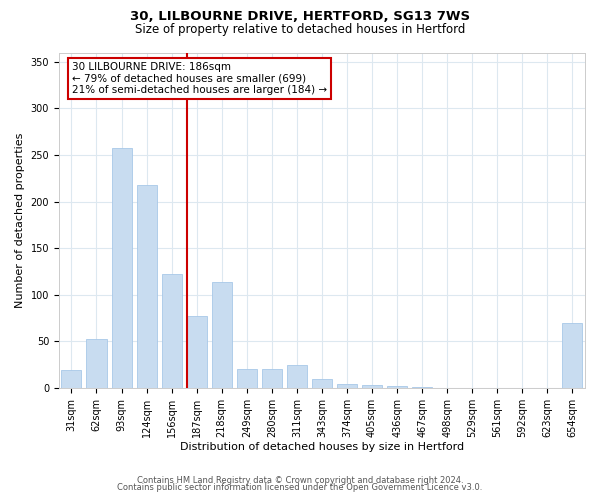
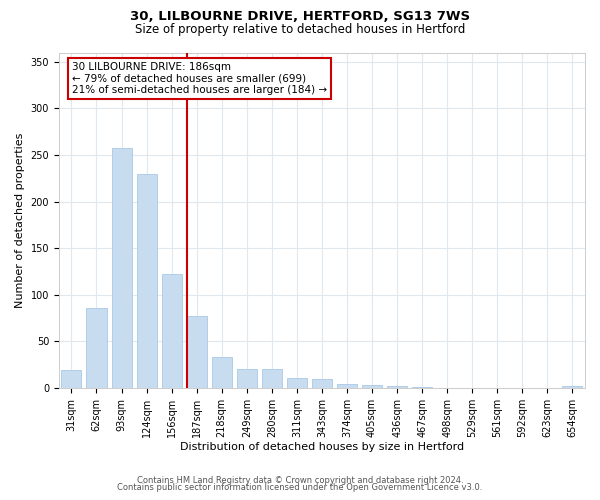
62sqm: 52 -> 86
124sqm: 218 -> 230
218sqm: 114 -> 33
311sqm: 24 -> 11
654sqm: 70 -> 2
